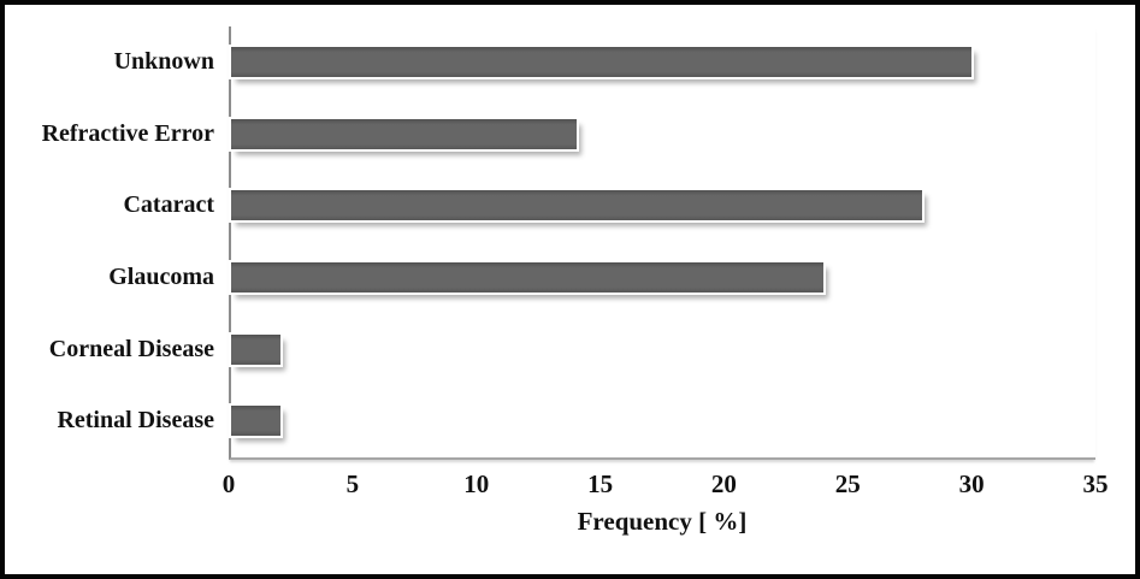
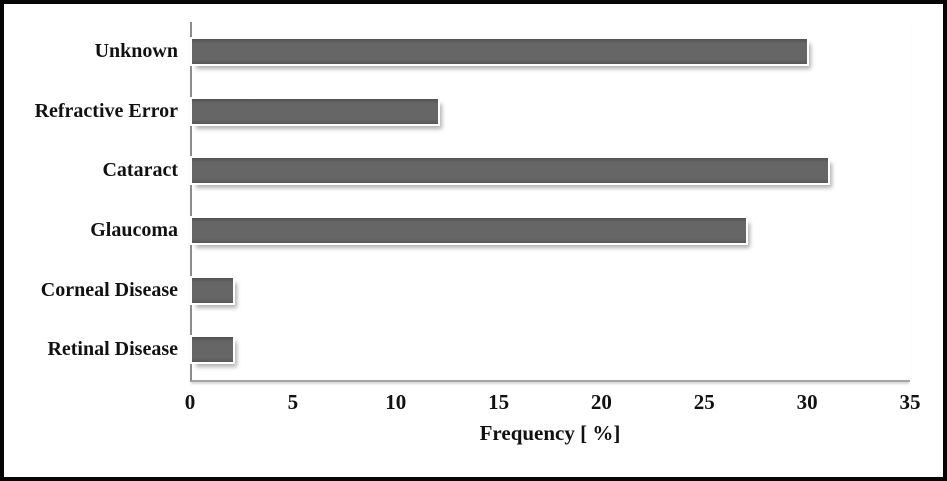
Refractive Error: 14 -> 12
Cataract: 28 -> 31
Glaucoma: 24 -> 27
